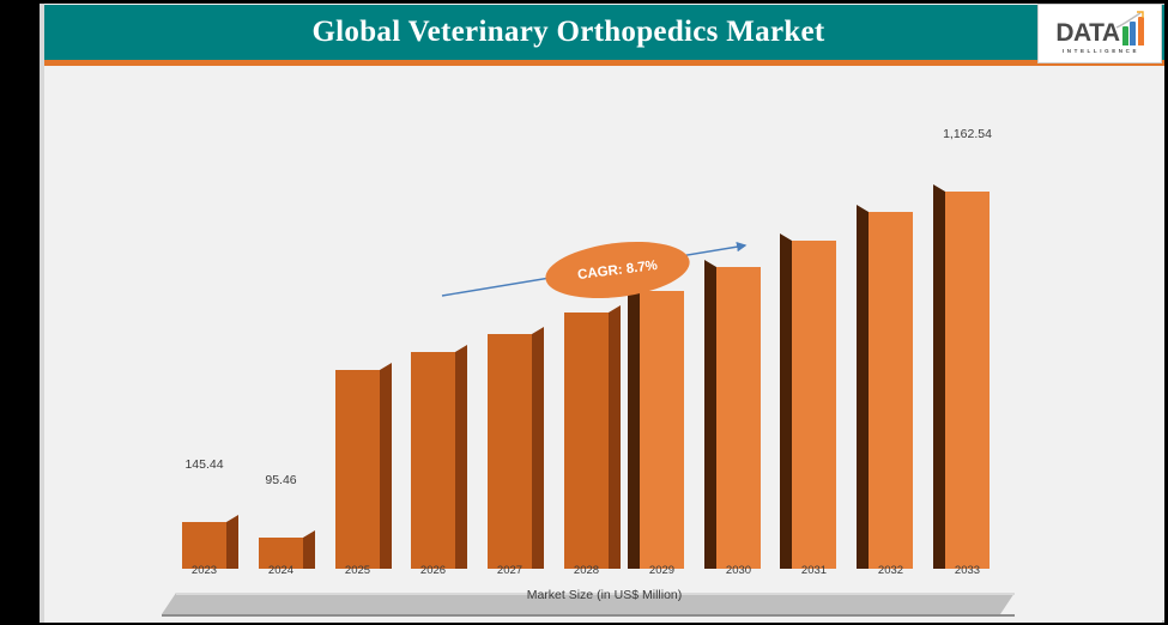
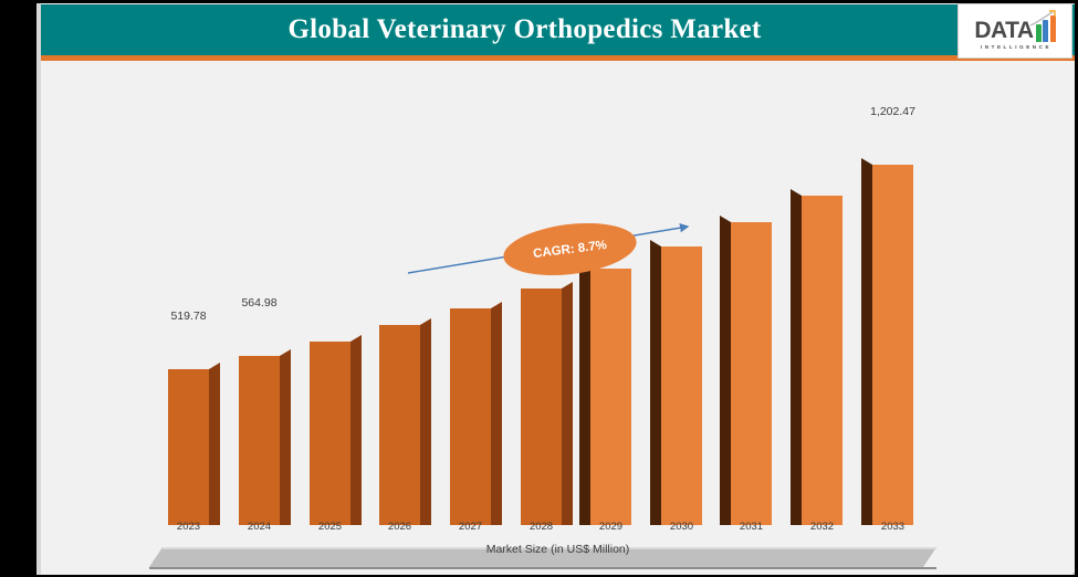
2023: 145.44 -> 519.78
2024: 95.46 -> 564.98
2033: 1,162.54 -> 1,202.47
